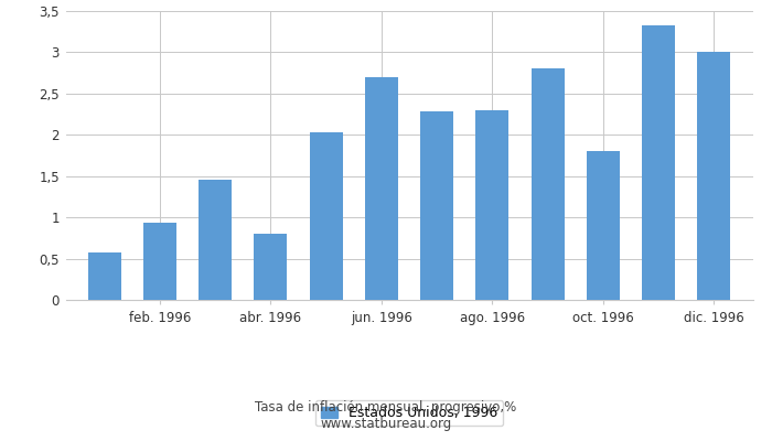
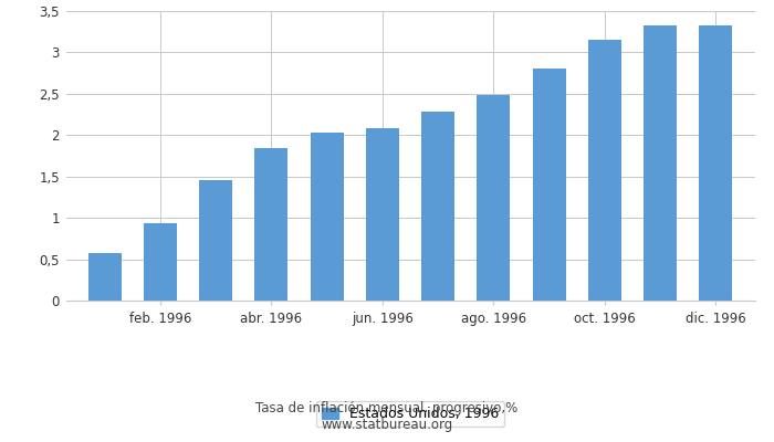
abr. 1996: 0,80 -> 1,84
jun. 1996: 2,70 -> 2,09
ago. 1996: 2,30 -> 2,49
oct. 1996: 1,80 -> 3,15
dic. 1996: 3,00 -> 3,33
